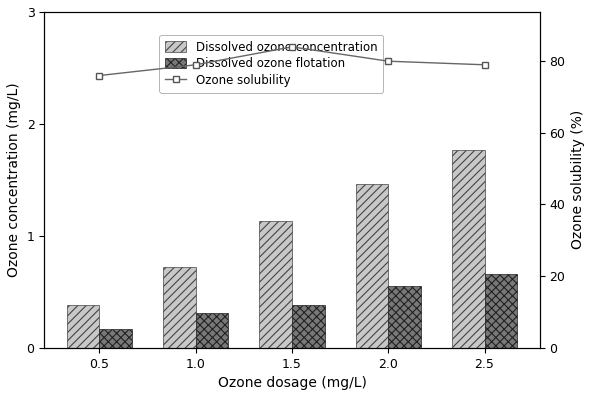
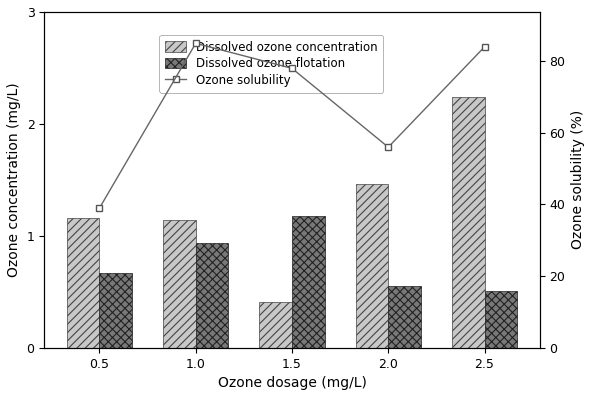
Dissolved ozone concentration/0.5: 0.38 -> 1.16
Ozone solubility/0.5: 76 -> 39
Dissolved ozone flotation/0.5: 0.17 -> 0.67
Dissolved ozone concentration/1.0: 0.72 -> 1.14
Ozone solubility/1.0: 79 -> 85
Dissolved ozone flotation/1.0: 0.31 -> 0.94
Dissolved ozone concentration/1.5: 1.13 -> 0.41
Ozone solubility/1.5: 84 -> 78
Dissolved ozone flotation/1.5: 0.38 -> 1.18
Ozone solubility/2.0: 80 -> 56
Dissolved ozone concentration/2.5: 1.77 -> 2.24
Ozone solubility/2.5: 79 -> 84
Dissolved ozone flotation/2.5: 0.66 -> 0.51
